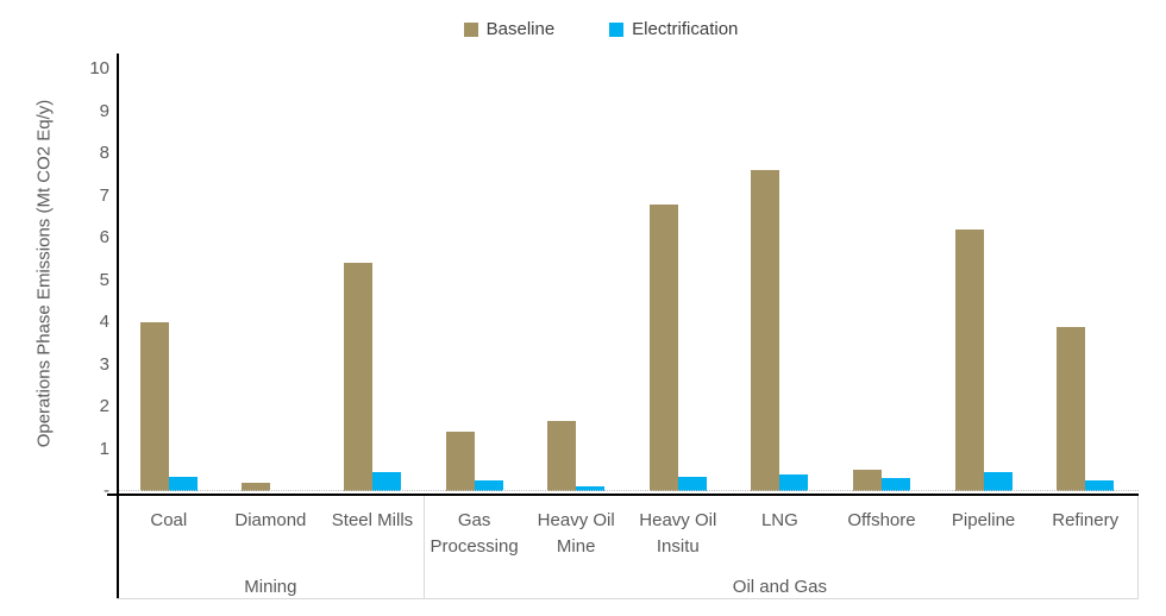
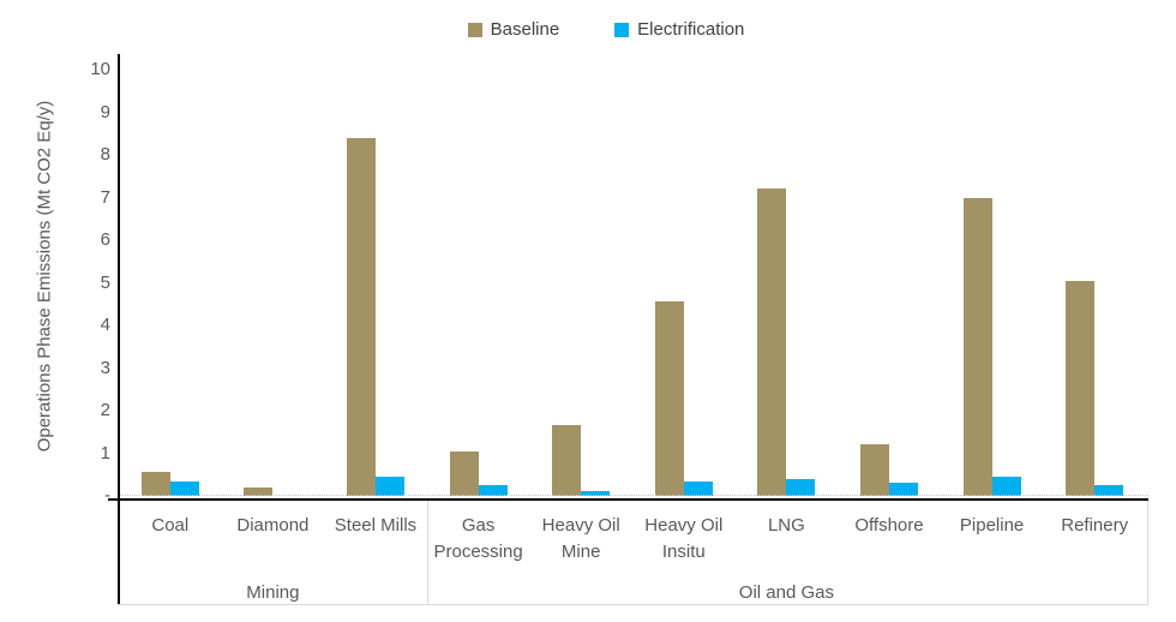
Baseline/Coal: 4.0 -> 0.6
Baseline/Steel Mills: 5.4 -> 8.4
Baseline/Gas Processing: 1.4 -> 1.1
Baseline/Heavy Oil Insitu: 6.8 -> 4.5
Baseline/LNG: 7.6 -> 7.2
Baseline/Offshore: 0.5 -> 1.2
Baseline/Pipeline: 6.2 -> 7.0
Baseline/Refinery: 3.9 -> 5.0
